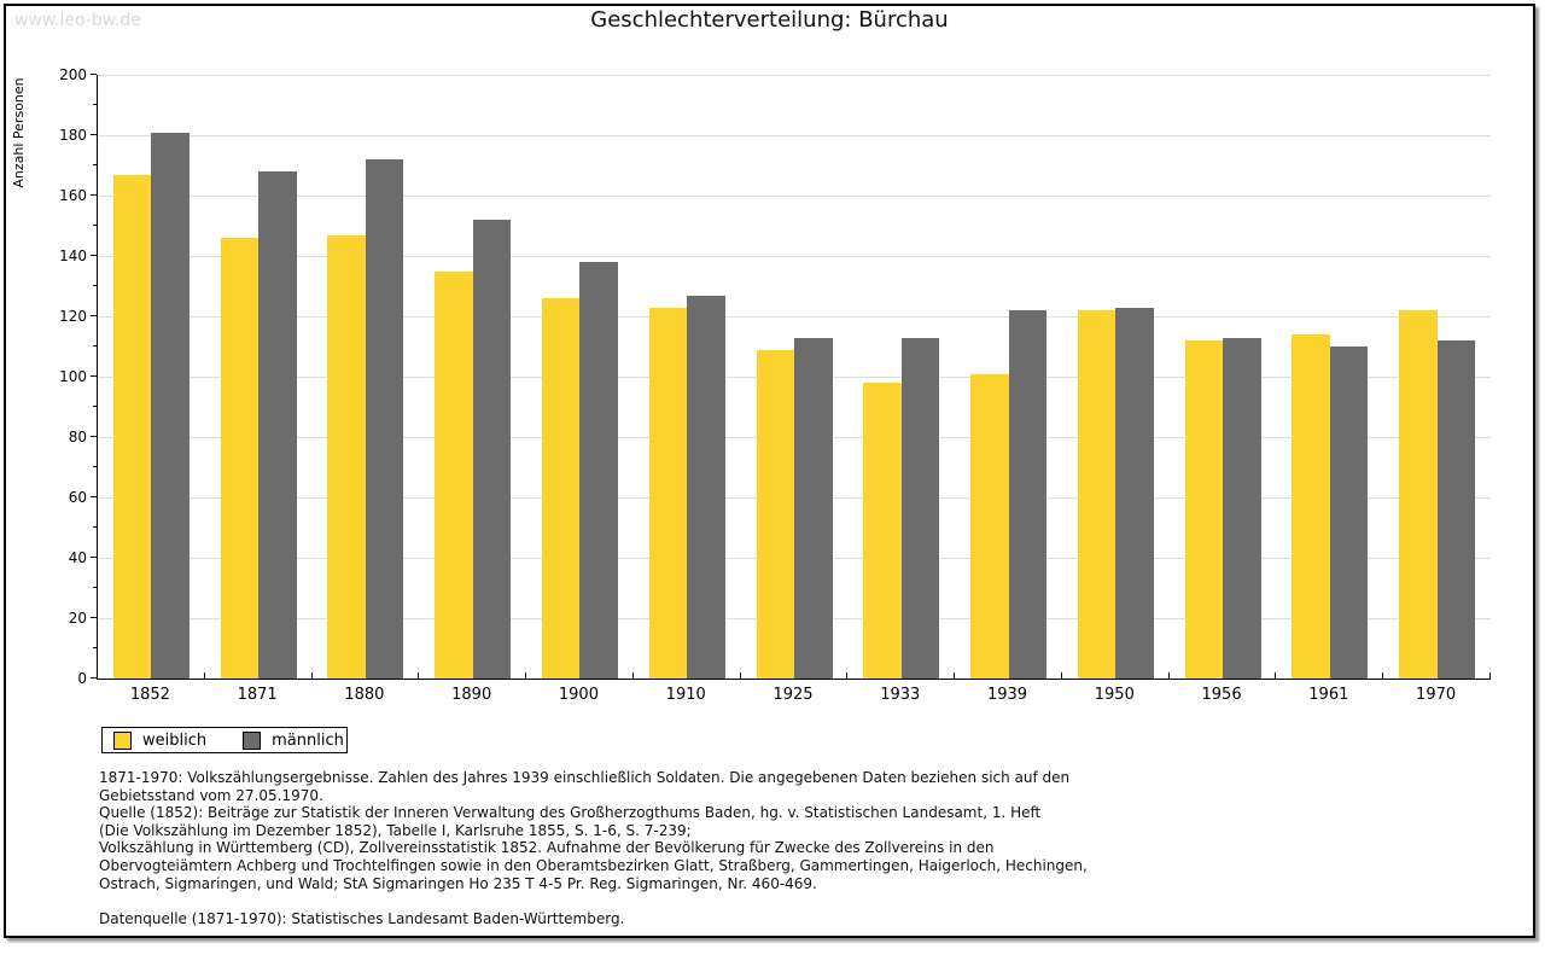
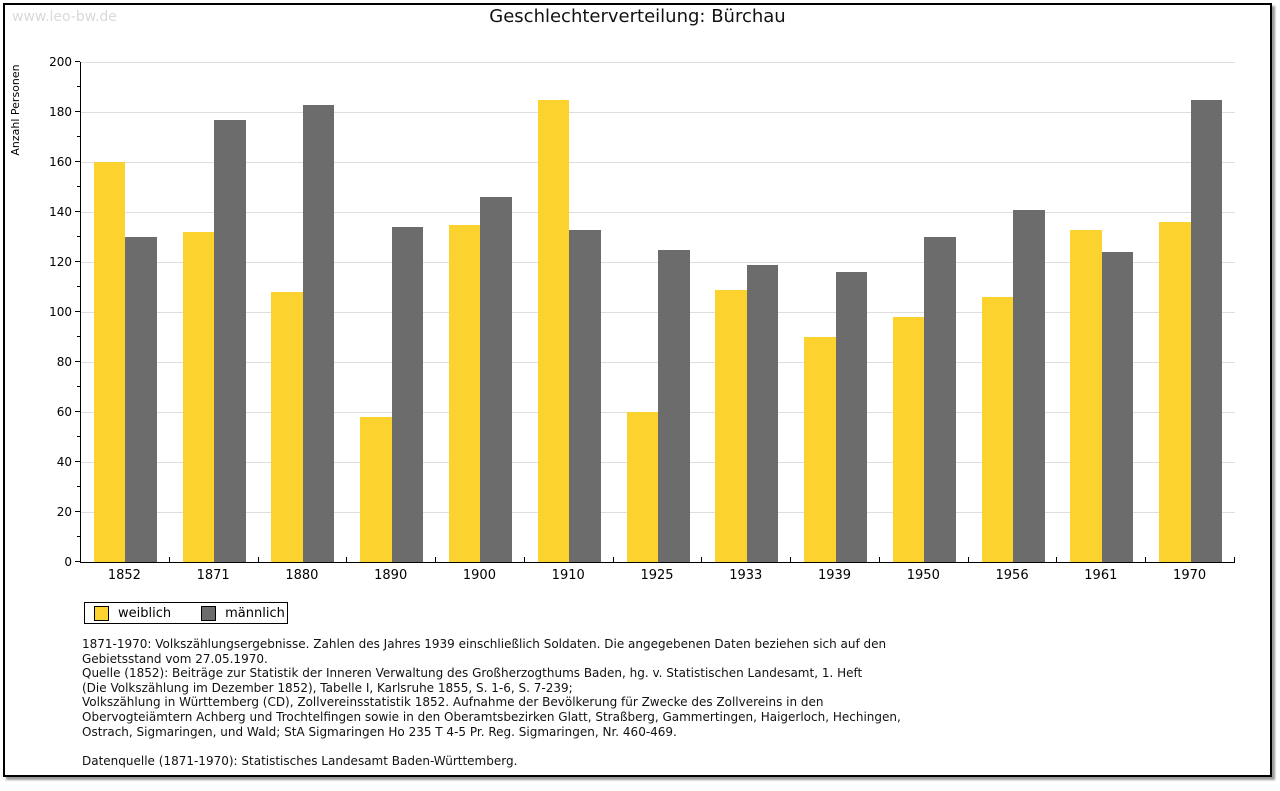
weiblich/1852: 167 -> 160
männlich/1852: 181 -> 130
weiblich/1871: 146 -> 132
männlich/1871: 168 -> 177
weiblich/1880: 147 -> 108
männlich/1880: 172 -> 183
weiblich/1890: 135 -> 58
männlich/1890: 152 -> 134
weiblich/1900: 126 -> 135
männlich/1900: 138 -> 146
weiblich/1910: 123 -> 185
männlich/1910: 127 -> 133
weiblich/1925: 109 -> 60
männlich/1925: 113 -> 125
weiblich/1933: 98 -> 109
männlich/1933: 113 -> 119
weiblich/1939: 101 -> 90
männlich/1939: 122 -> 116
weiblich/1950: 122 -> 98
männlich/1950: 123 -> 130
weiblich/1956: 112 -> 106
männlich/1956: 113 -> 141
weiblich/1961: 114 -> 133
männlich/1961: 110 -> 124
weiblich/1970: 122 -> 136
männlich/1970: 112 -> 185
